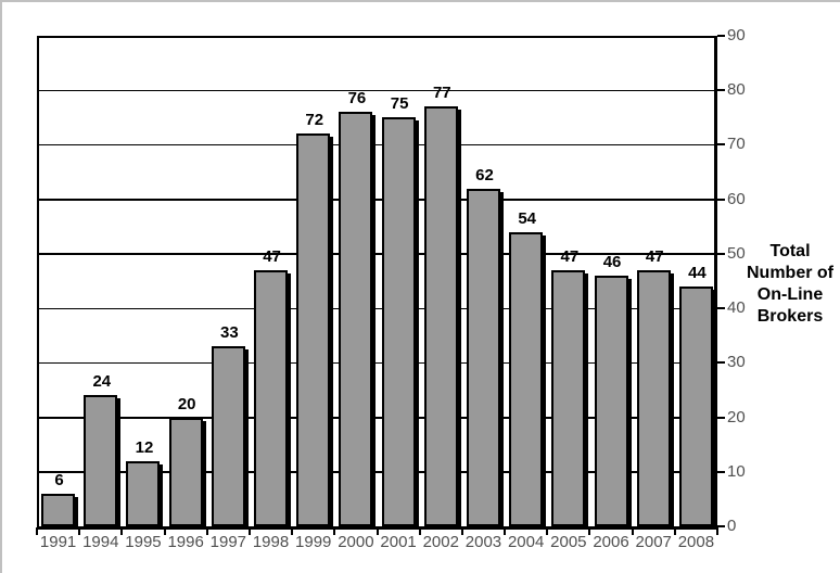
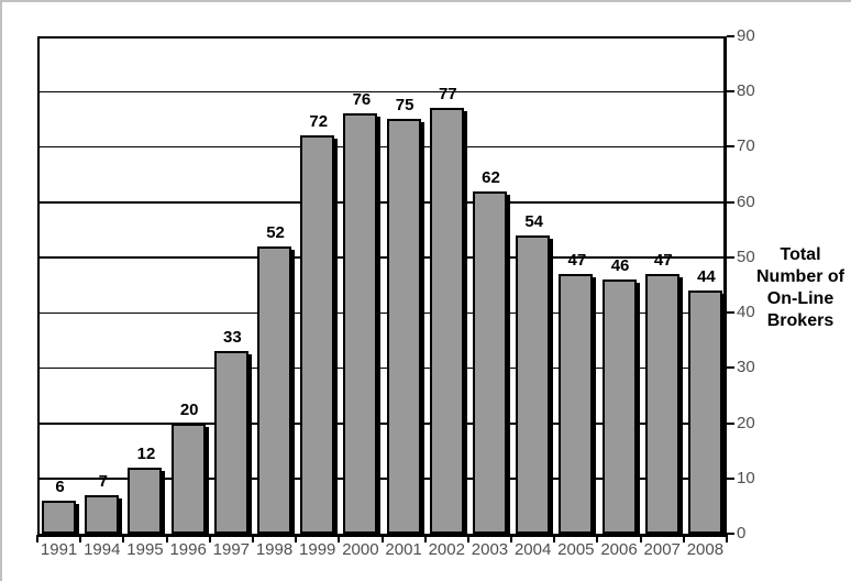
1994: 24 -> 7
1998: 47 -> 52
